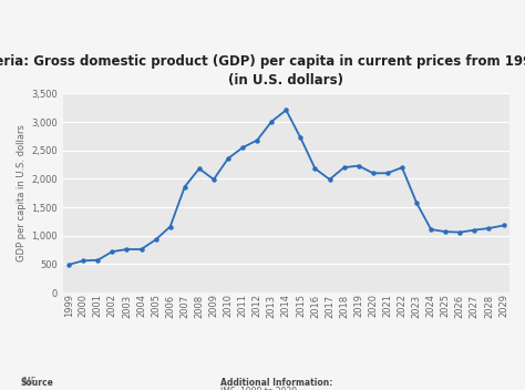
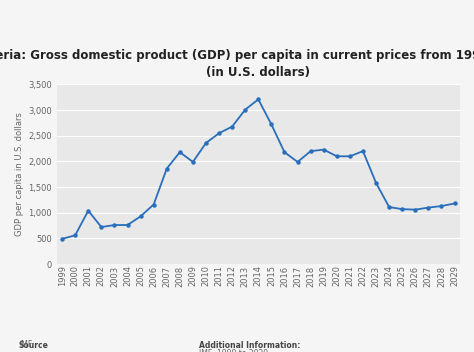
2001: 570 -> 1,040
